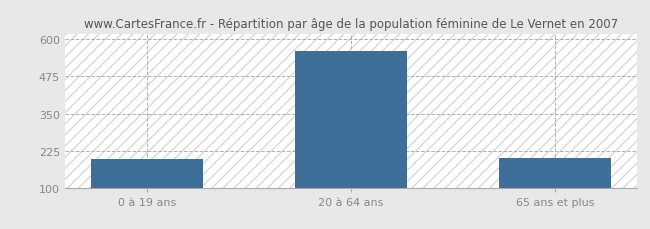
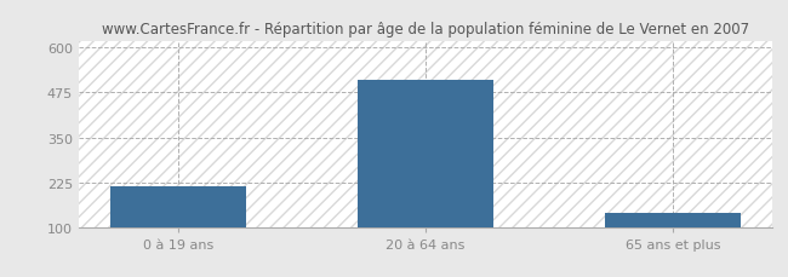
0 à 19 ans: 195 -> 215
20 à 64 ans: 560 -> 510
65 ans et plus: 200 -> 140
